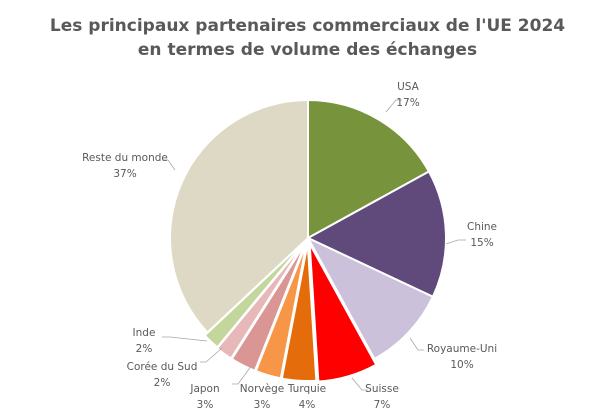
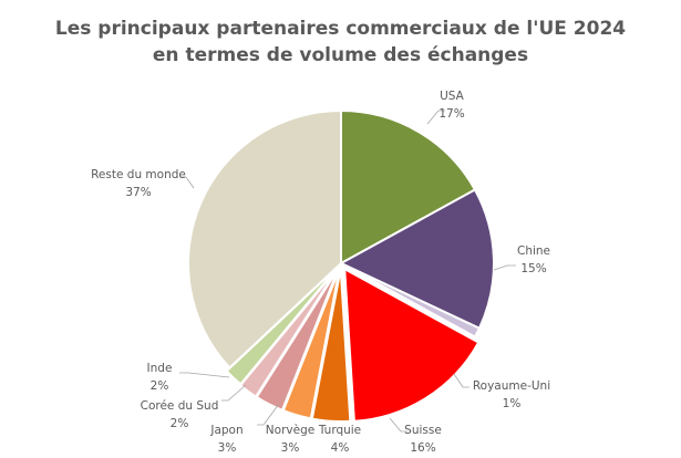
Royaume-Uni: 10% -> 1%
Suisse: 7% -> 16%
